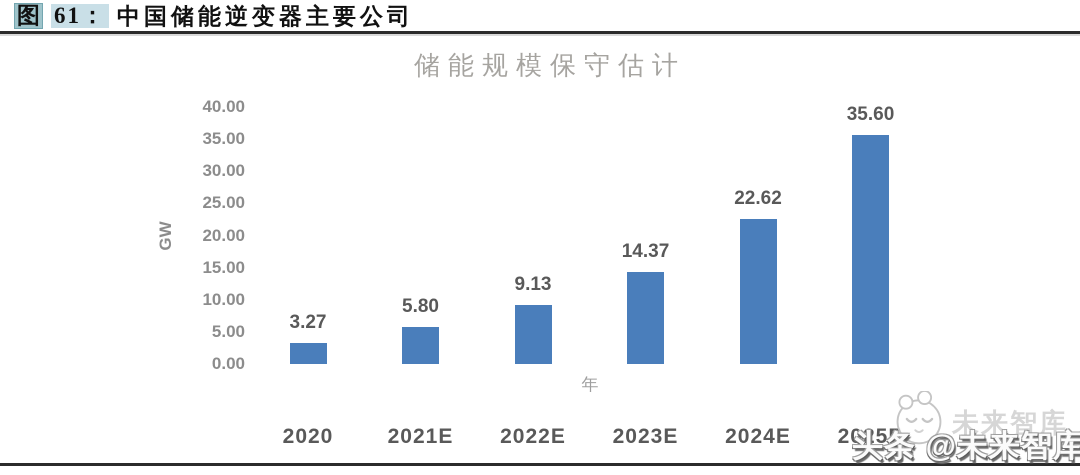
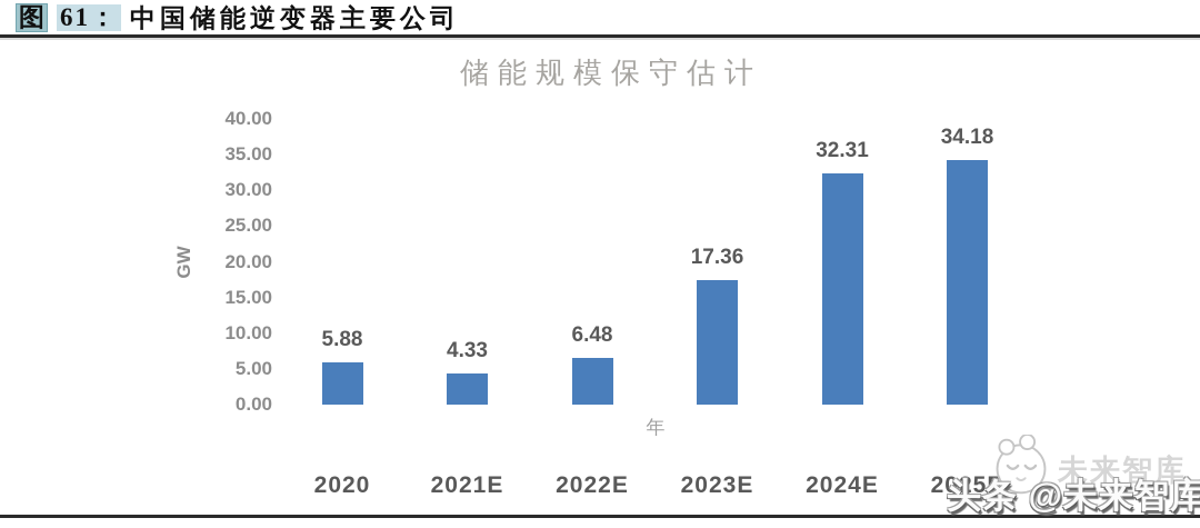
2020: 3.27 -> 5.88
2021E: 5.80 -> 4.33
2022E: 9.13 -> 6.48
2023E: 14.37 -> 17.36
2024E: 22.62 -> 32.31
2025E: 35.60 -> 34.18
